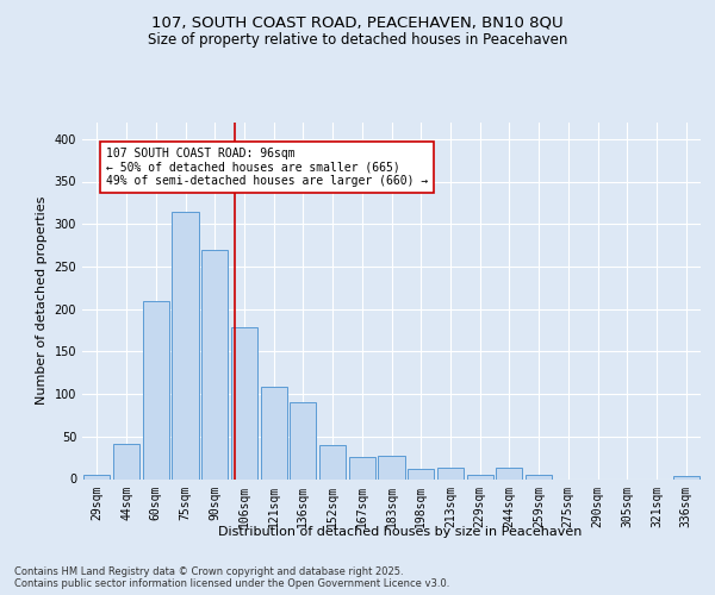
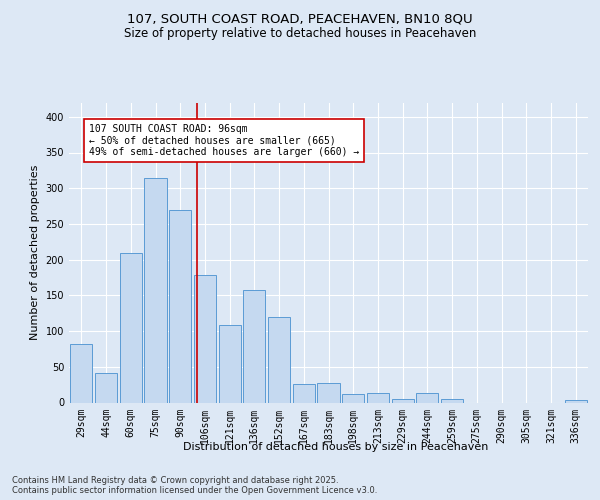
29sqm: 5 -> 82
136sqm: 90 -> 158
152sqm: 40 -> 120
